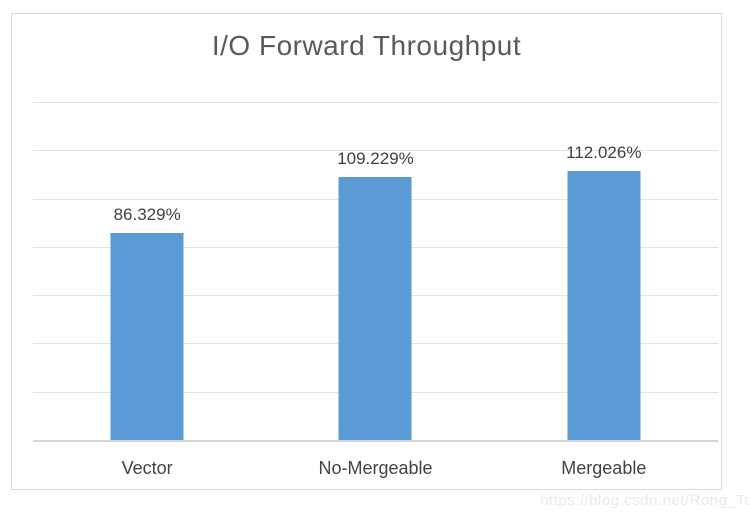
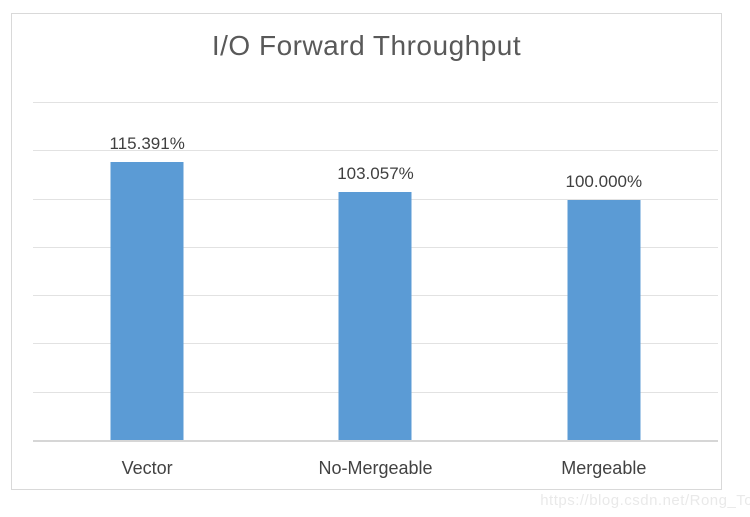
Vector: 86.329% -> 115.391%
No-Mergeable: 109.229% -> 103.057%
Mergeable: 112.026% -> 100.000%
